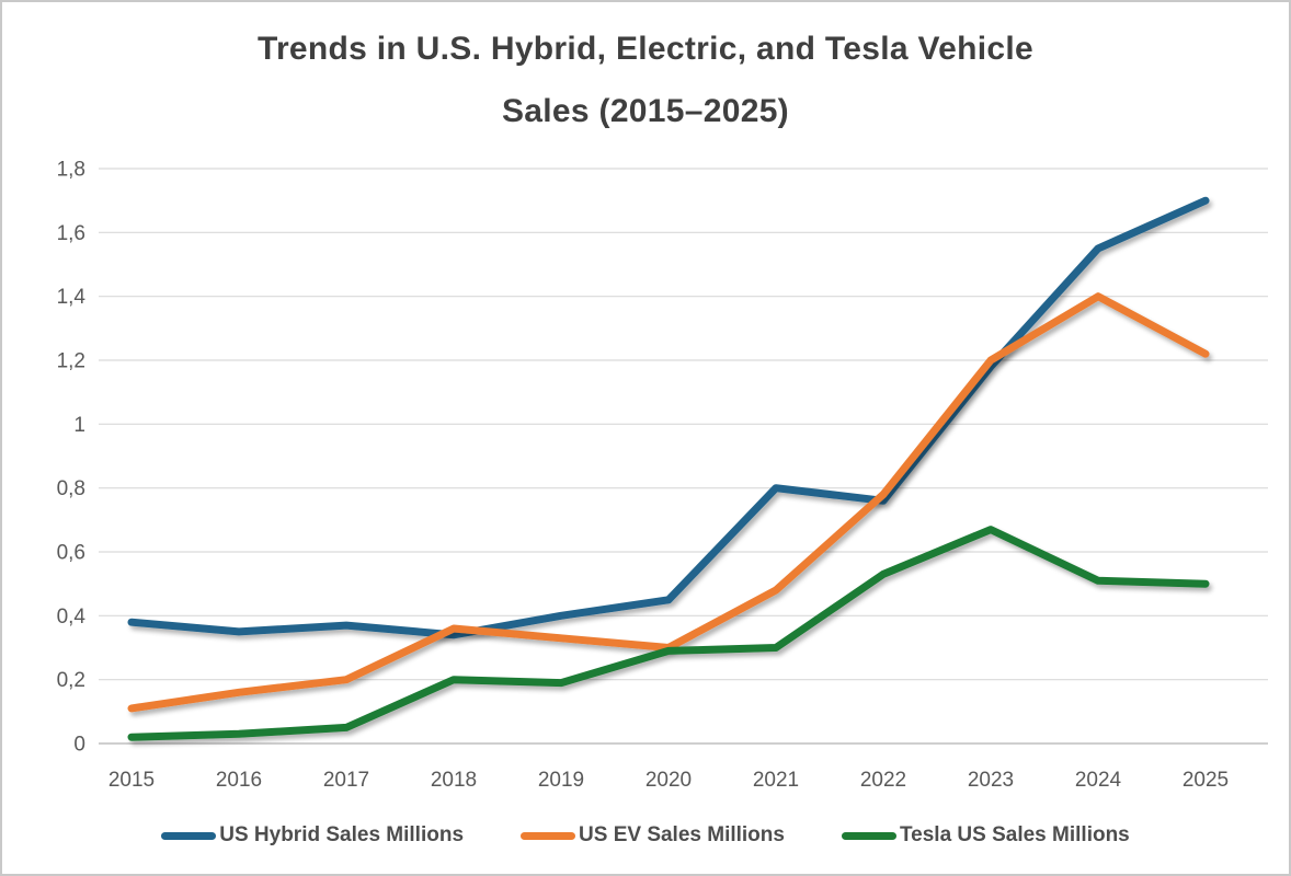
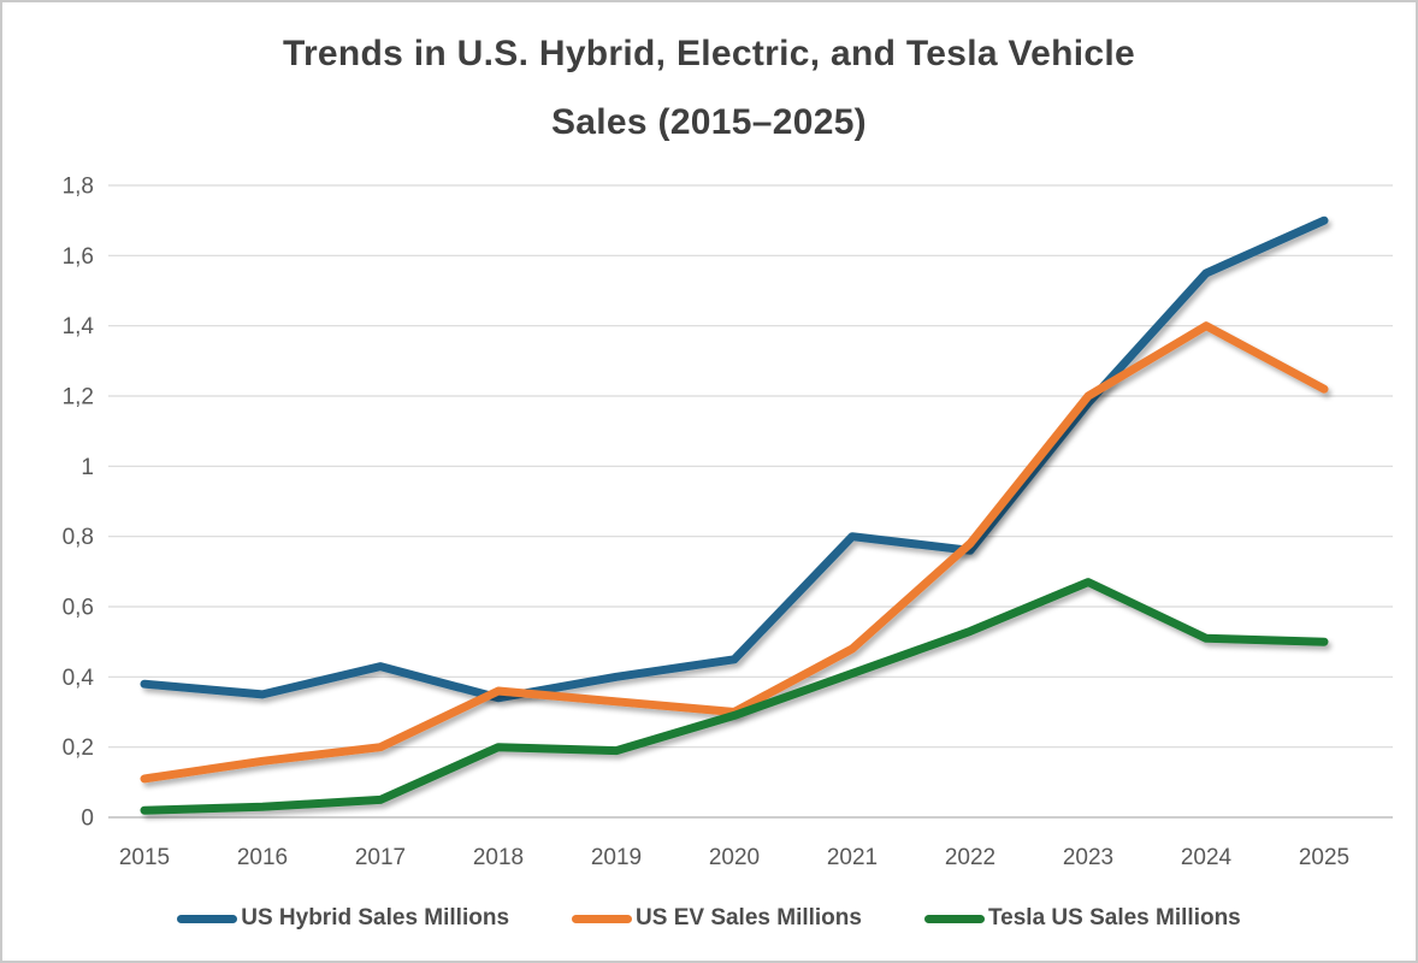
US Hybrid Sales Millions/2017: 0,37 -> 0,43
Tesla US Sales Millions/2021: 0,30 -> 0,41
